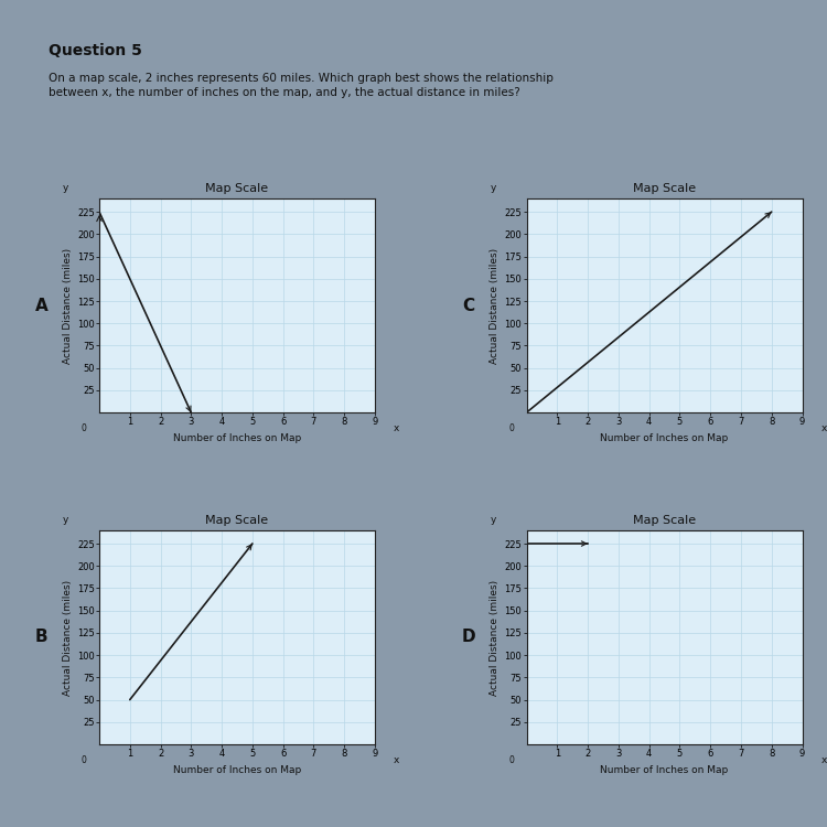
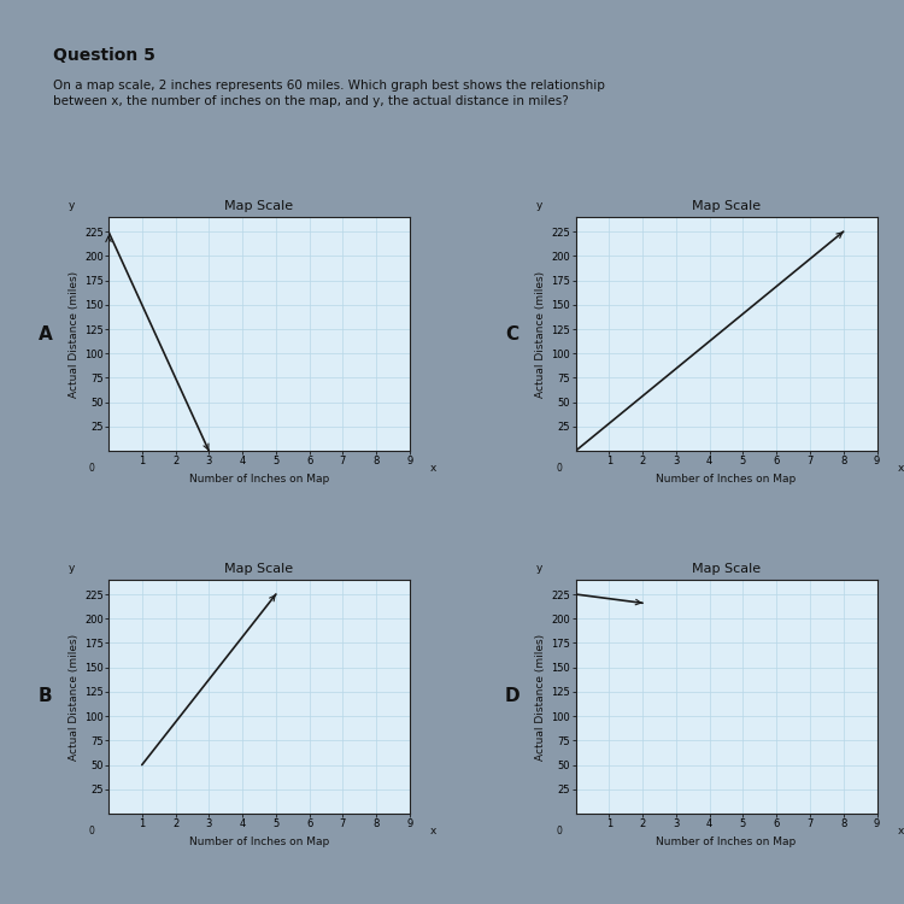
2: 225 -> 216
